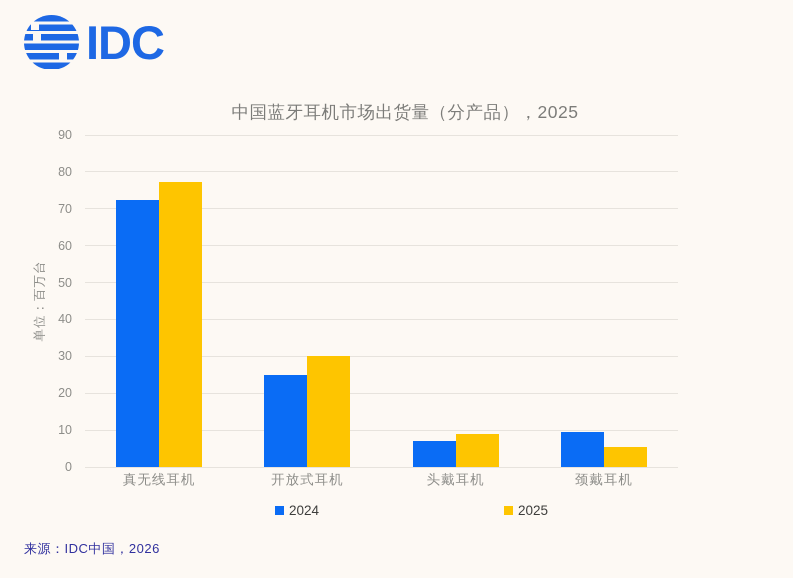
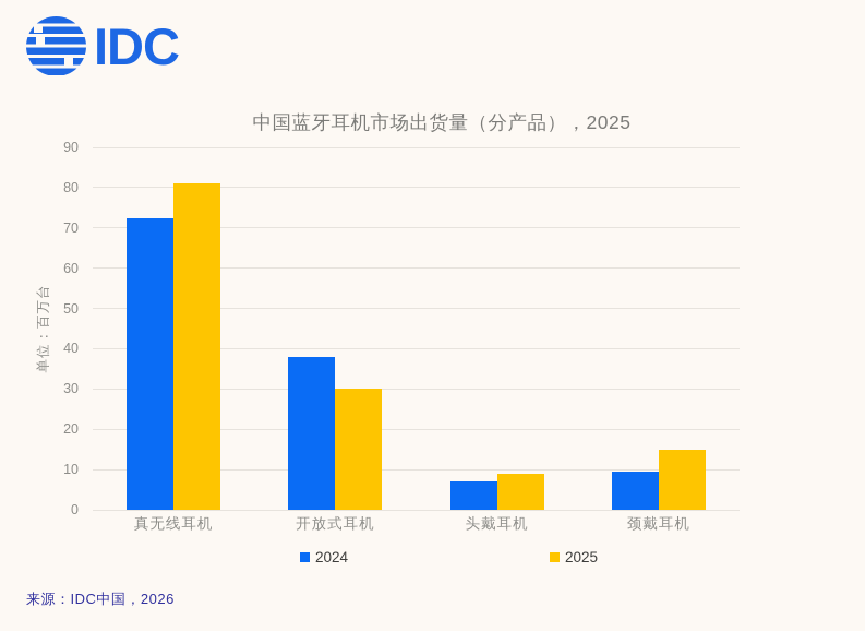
2025/真无线耳机: 77 -> 81
2024/开放式耳机: 25 -> 38
2025/颈戴耳机: 5 -> 15
